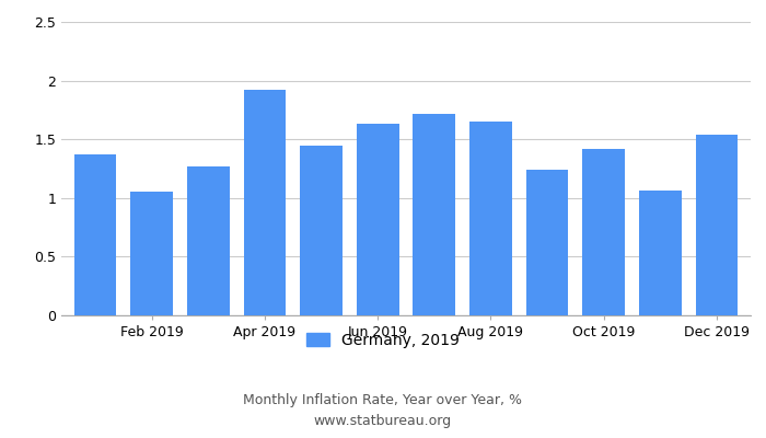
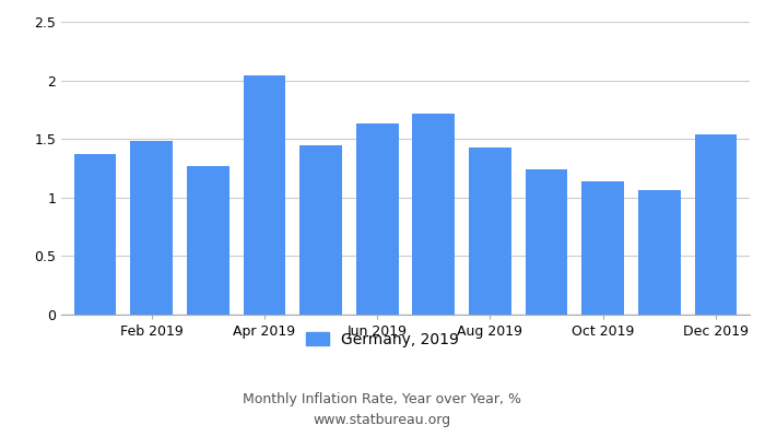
Feb 2019: 1.05 -> 1.48
Apr 2019: 1.92 -> 2.04
Aug 2019: 1.65 -> 1.43
Oct 2019: 1.42 -> 1.14
